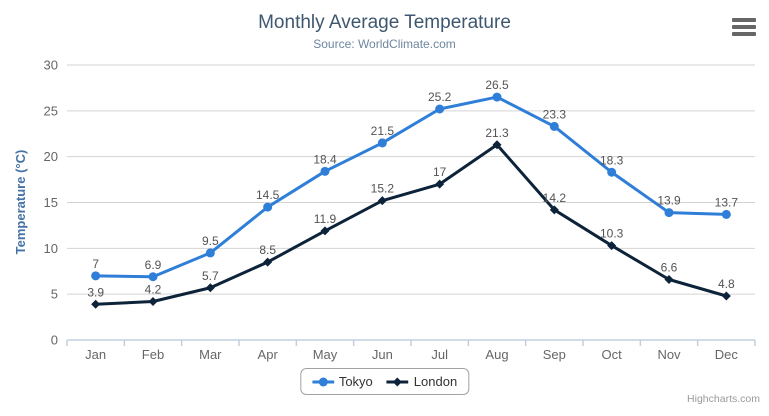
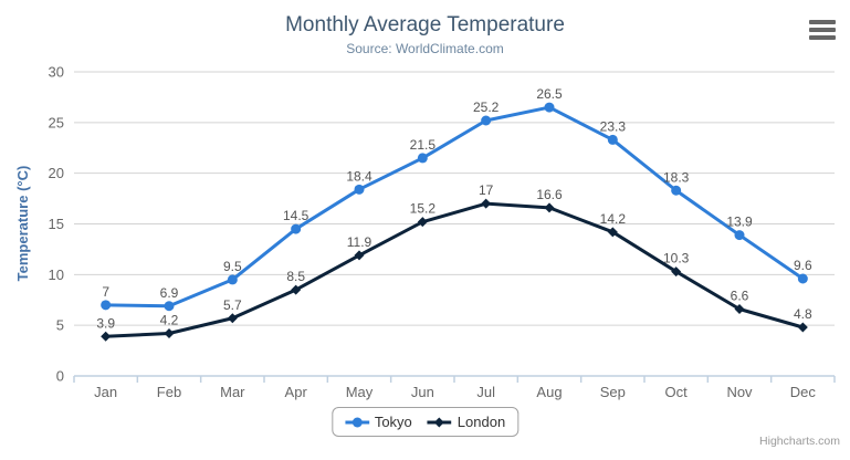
London/Aug: 21.3 -> 16.6
Tokyo/Dec: 13.7 -> 9.6
